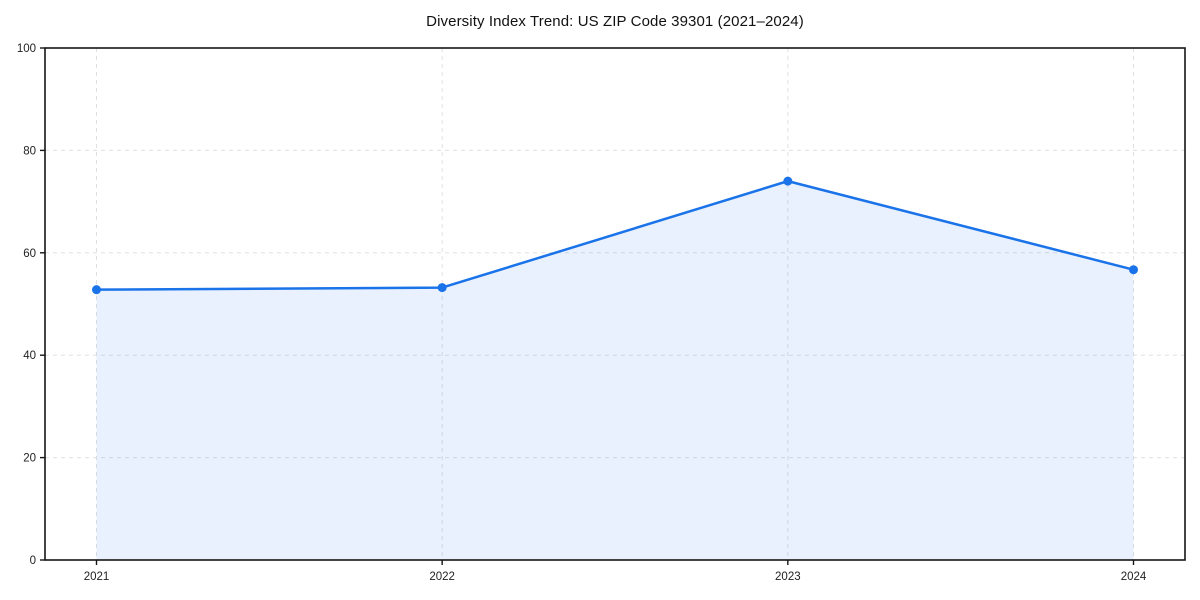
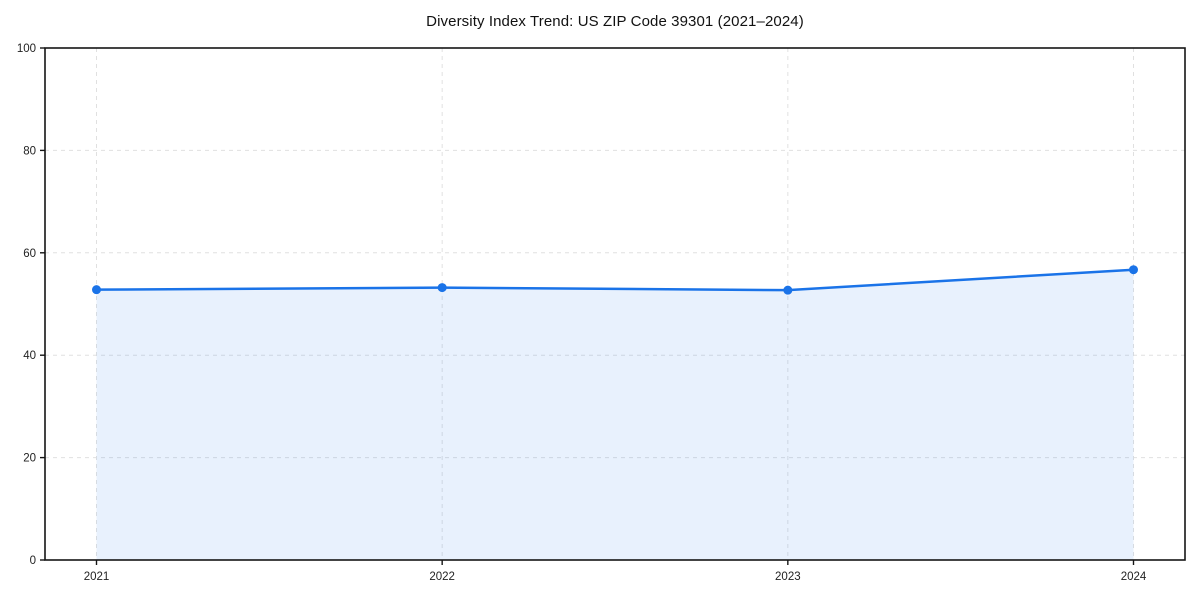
2023: 74 -> 53
